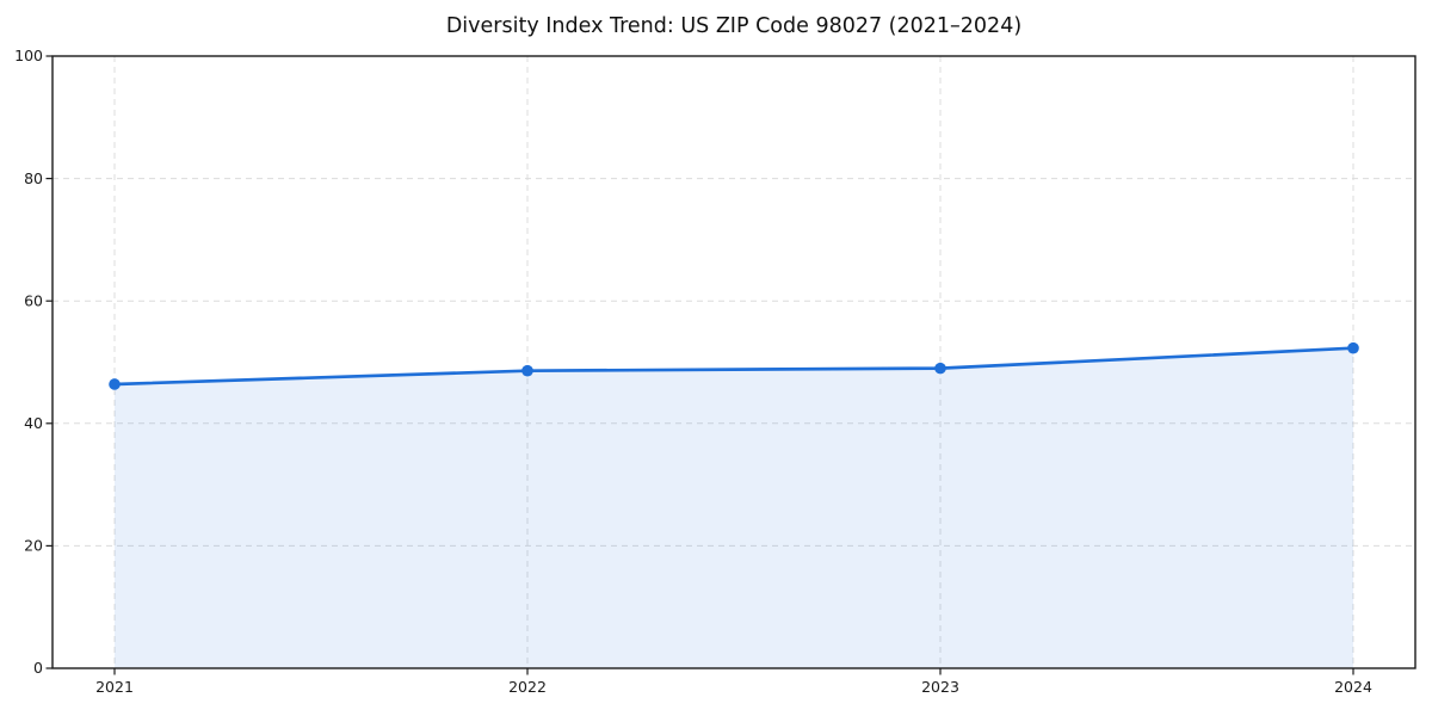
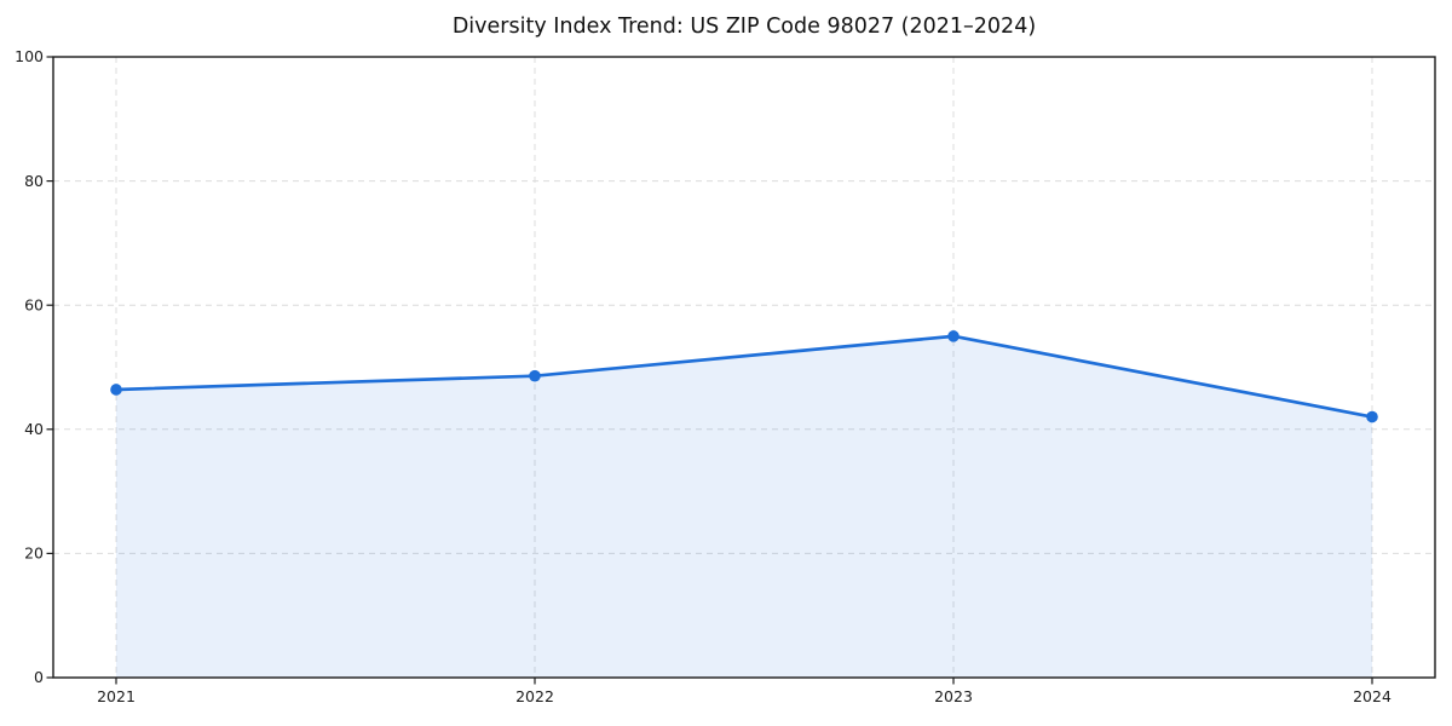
2023: 49 -> 55
2024: 52 -> 42
